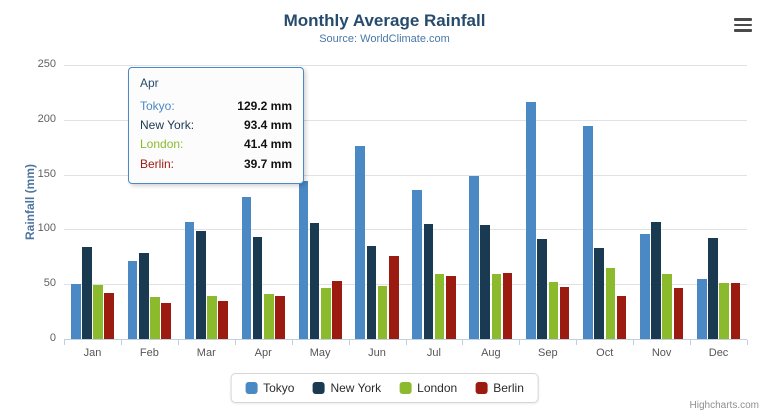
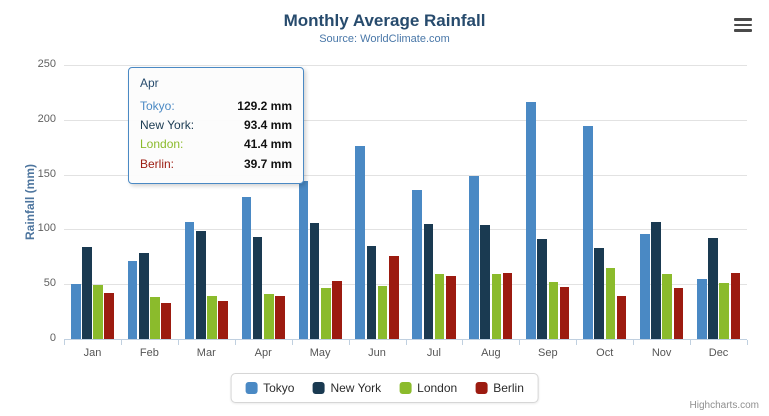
Berlin/Dec: 51 -> 60
